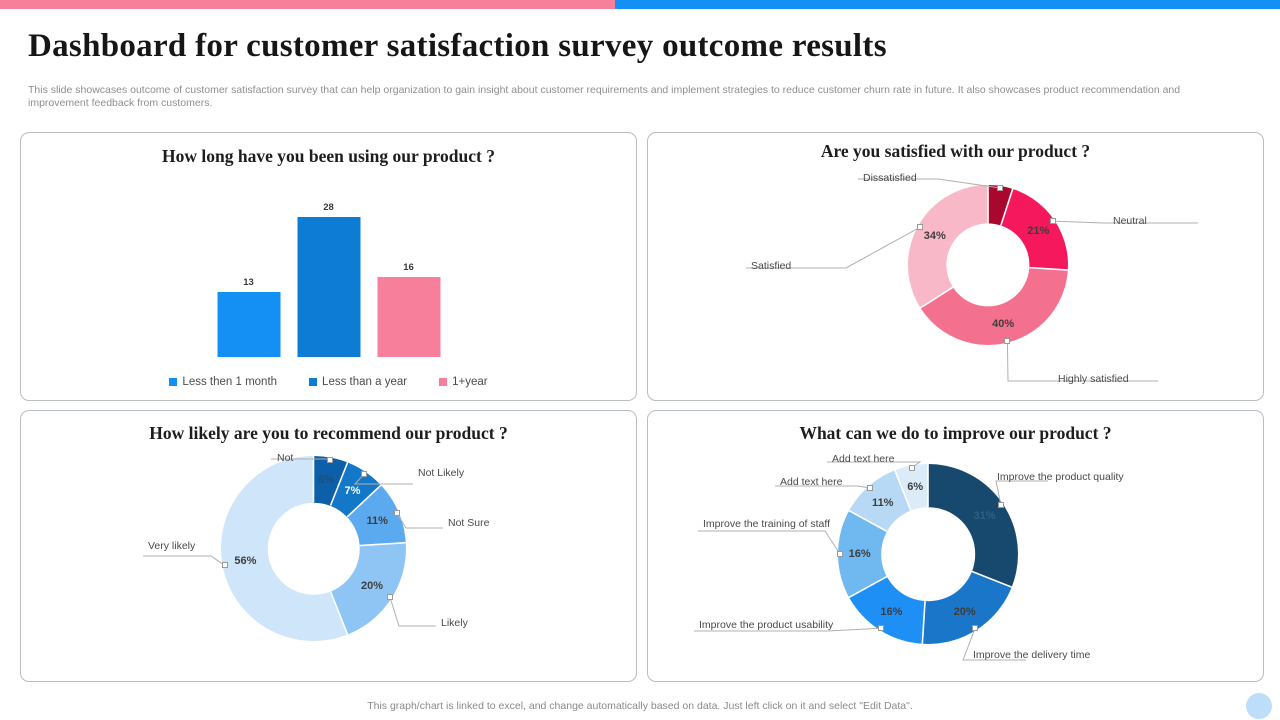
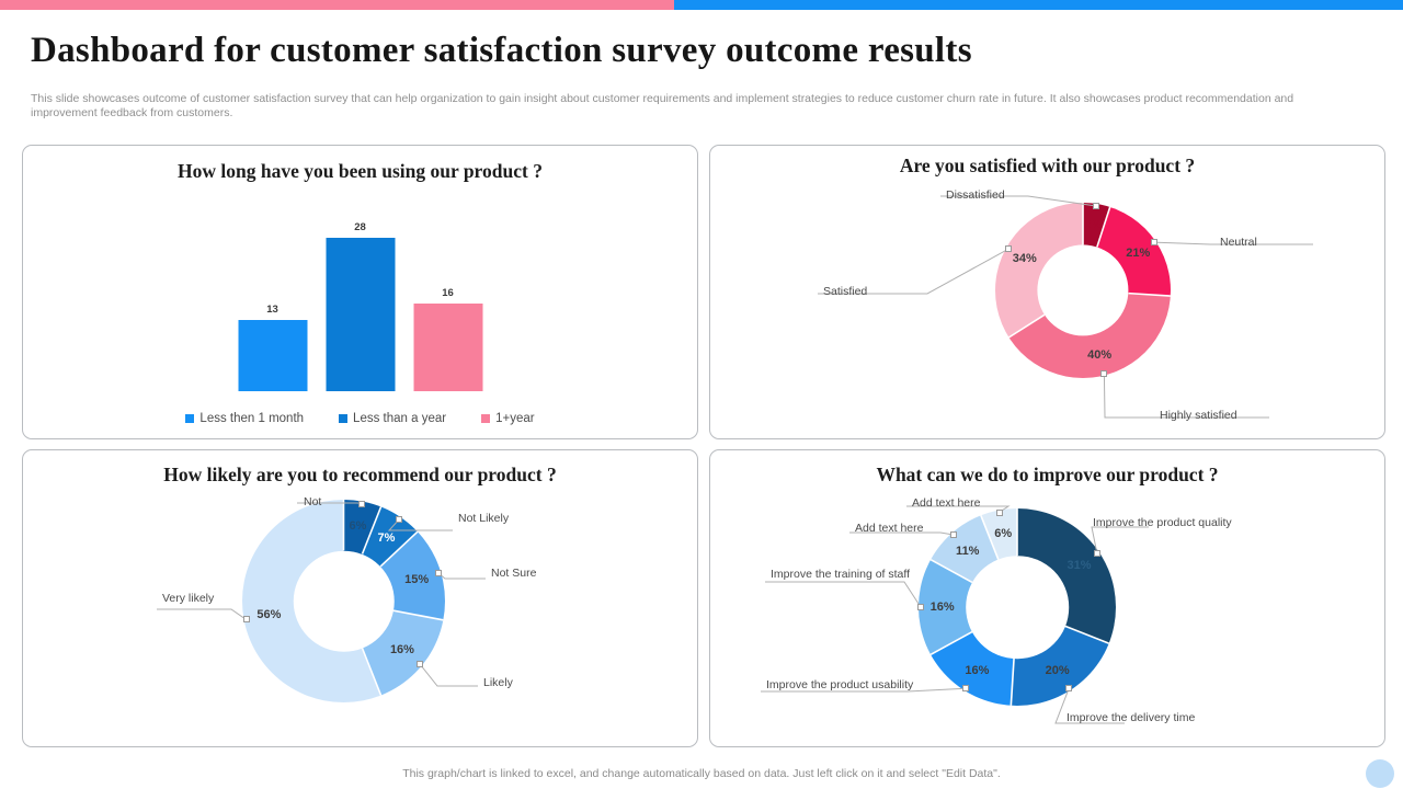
How likely are you to recommend our product ?/Not Sure: 11% -> 15%
How likely are you to recommend our product ?/Likely: 20% -> 16%
